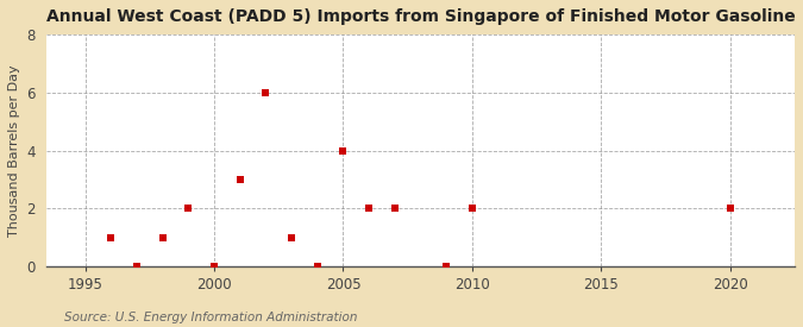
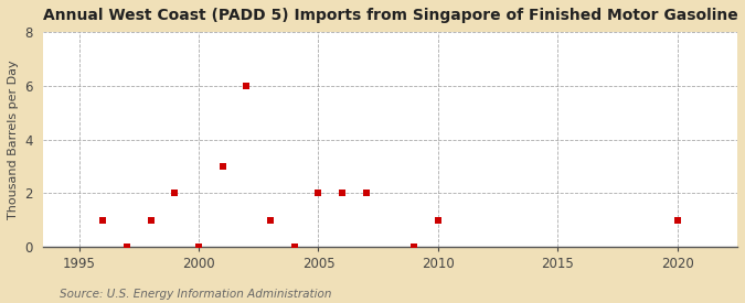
2005: 4 -> 2
2010: 2 -> 1
2020: 2 -> 1
